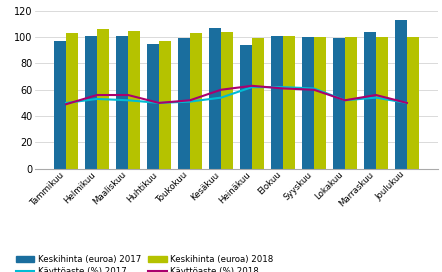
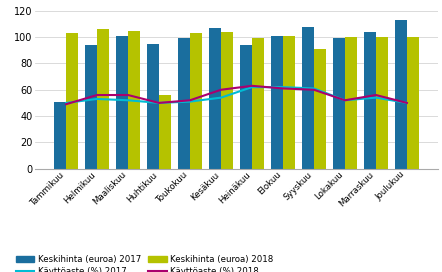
Keskihinta (euroa) 2017/Tammikuu: 97 -> 51
Keskihinta (euroa) 2017/Helmikuu: 101 -> 94
Keskihinta (euroa) 2018/Huhtikuu: 97 -> 56
Keskihinta (euroa) 2017/Syyskuu: 100 -> 108
Keskihinta (euroa) 2018/Syyskuu: 100 -> 91
